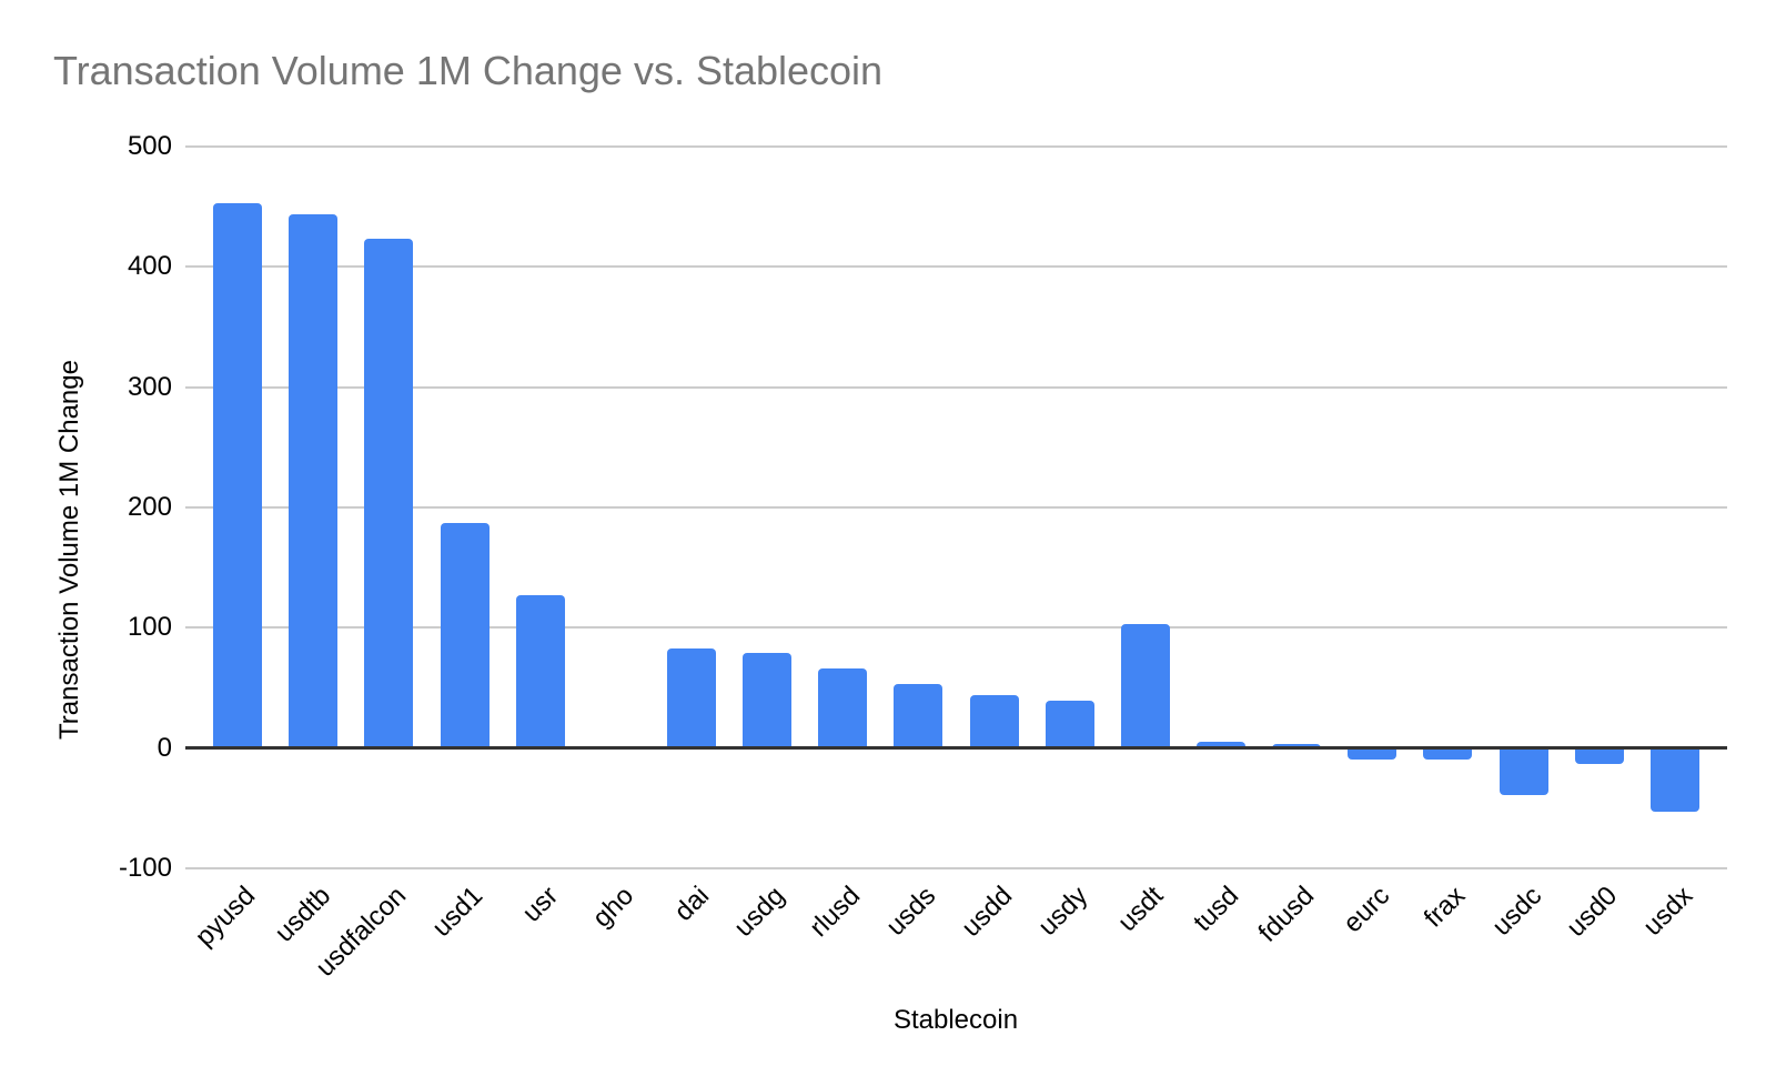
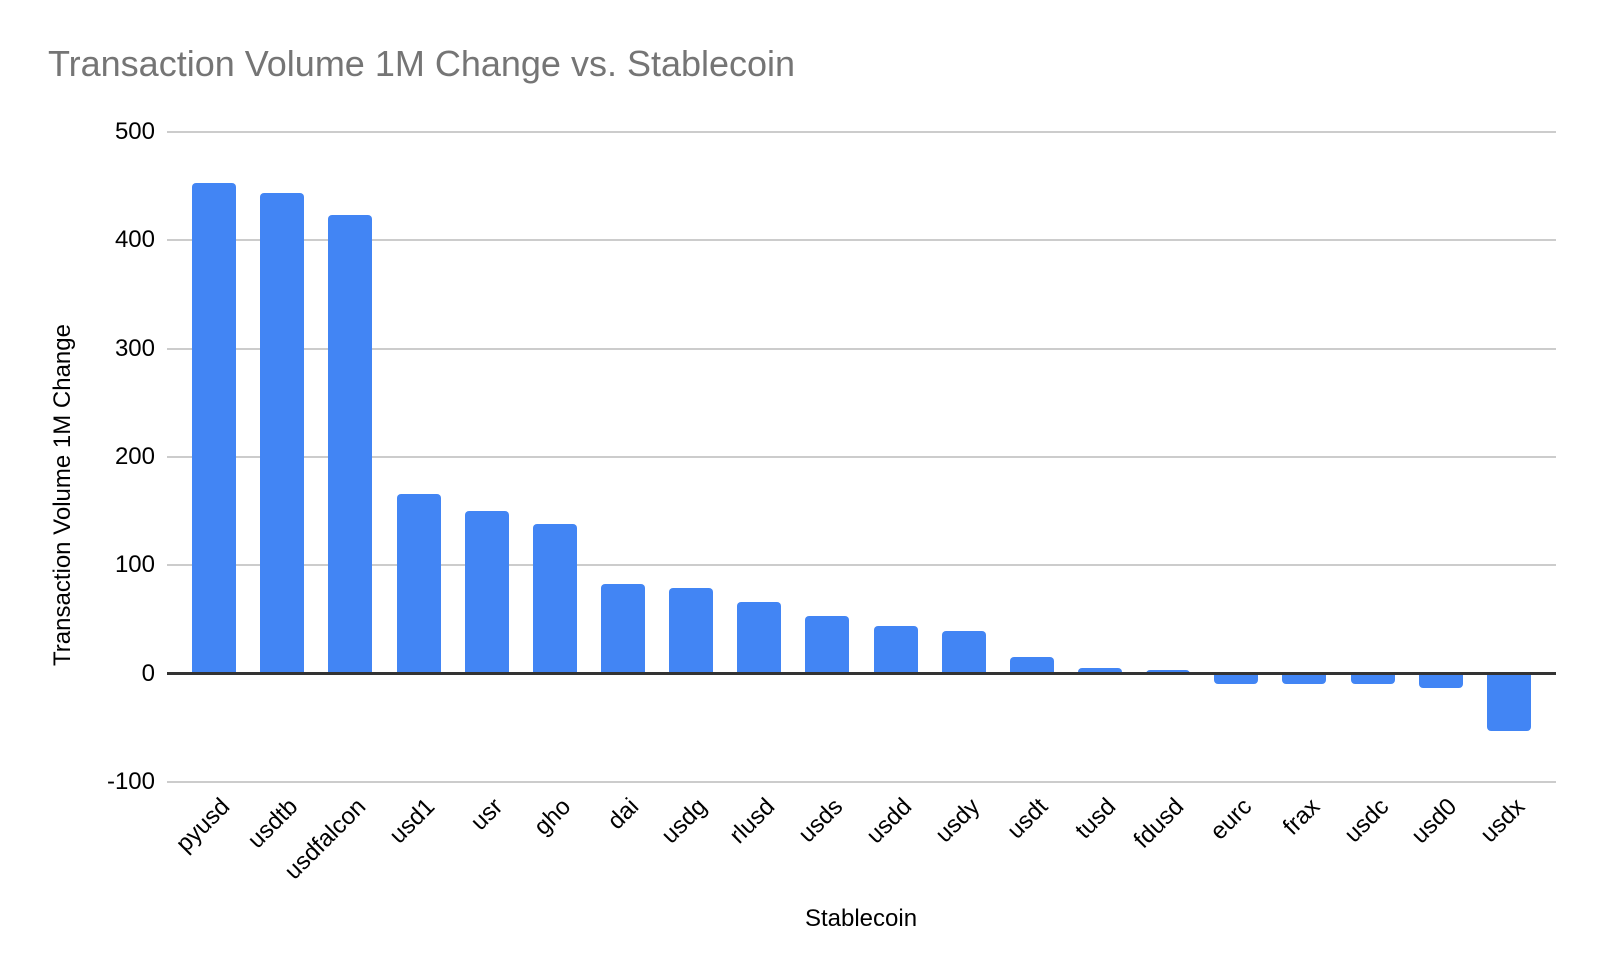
usd1: 187 -> 166
usr: 127 -> 150
gho: 2 -> 138
usdt: 103 -> 15
usdc: -39 -> -10
